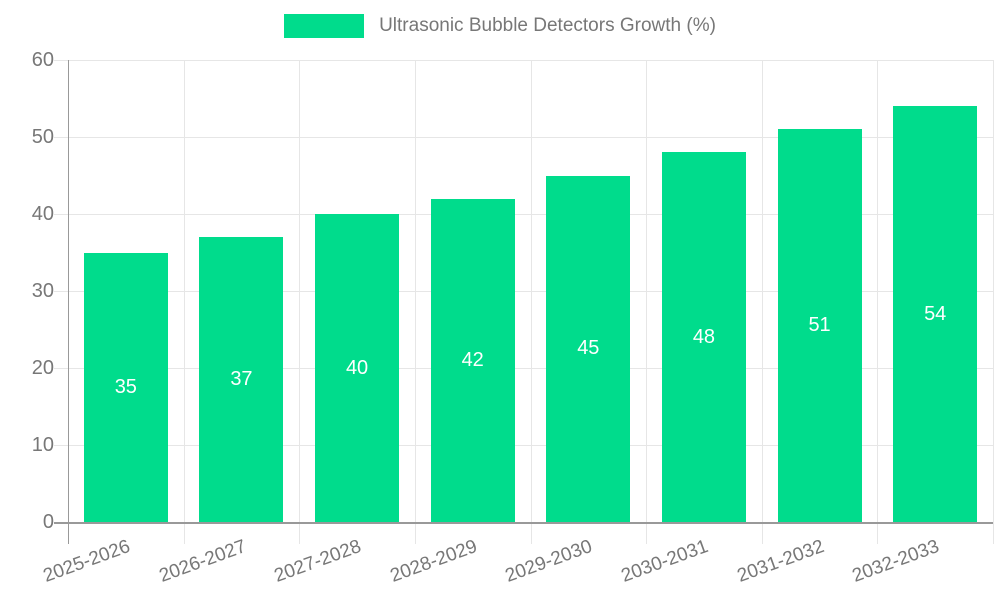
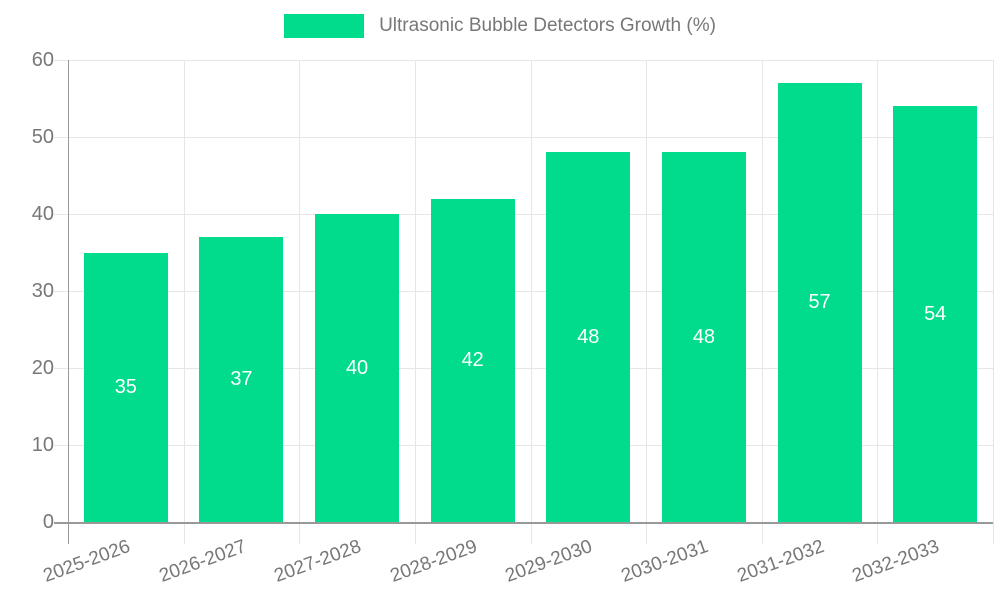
2029-2030: 45 -> 48
2031-2032: 51 -> 57
